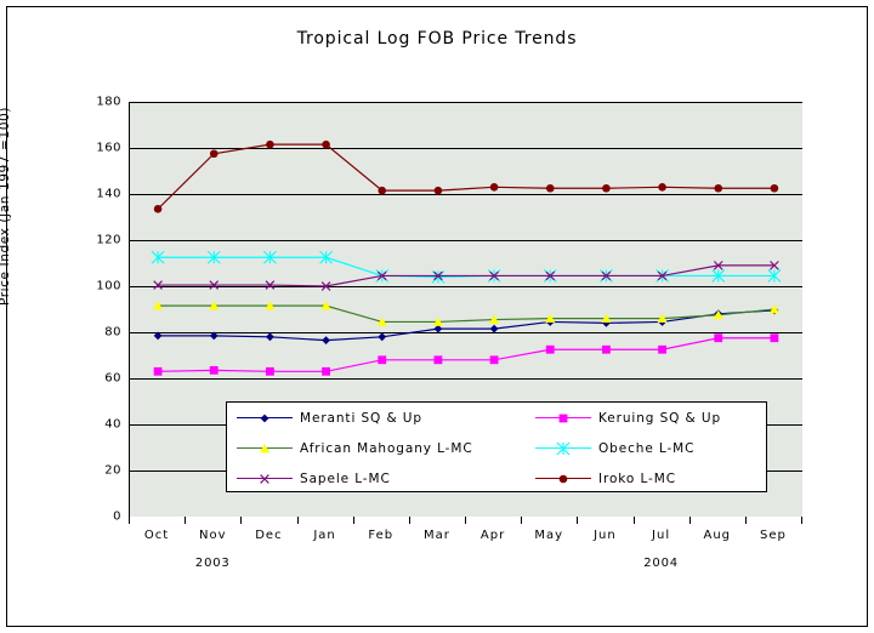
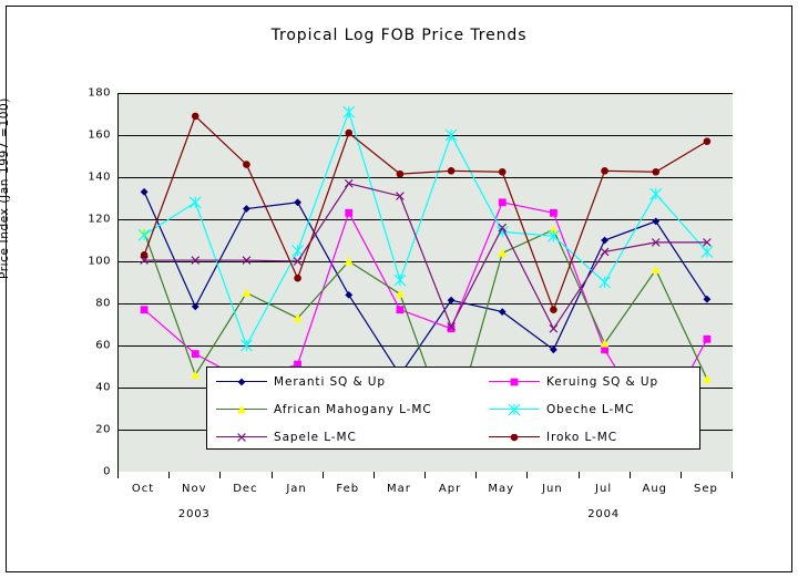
Meranti SQ & Up/Oct: 78 -> 133
Keruing SQ & Up/Oct: 63 -> 77
African Mahogany L-MC/Oct: 92 -> 114
Iroko L-MC/Oct: 134 -> 103
Keruing SQ & Up/Nov: 64 -> 56
African Mahogany L-MC/Nov: 92 -> 46
Obeche L-MC/Nov: 112 -> 128
Iroko L-MC/Nov: 158 -> 169
Meranti SQ & Up/Dec: 78 -> 125
Keruing SQ & Up/Dec: 63 -> 43
African Mahogany L-MC/Dec: 92 -> 85
Obeche L-MC/Dec: 112 -> 60
Iroko L-MC/Dec: 162 -> 146
Meranti SQ & Up/Jan: 76 -> 128
Keruing SQ & Up/Jan: 63 -> 51
African Mahogany L-MC/Jan: 92 -> 73
Obeche L-MC/Jan: 112 -> 105
Iroko L-MC/Jan: 162 -> 92
Meranti SQ & Up/Feb: 78 -> 84
Keruing SQ & Up/Feb: 68 -> 123
African Mahogany L-MC/Feb: 84 -> 100
Obeche L-MC/Feb: 104 -> 171
Sapele L-MC/Feb: 104 -> 137
Iroko L-MC/Feb: 142 -> 161
Meranti SQ & Up/Mar: 82 -> 46
Keruing SQ & Up/Mar: 68 -> 77
Obeche L-MC/Mar: 104 -> 91
Sapele L-MC/Mar: 104 -> 131
African Mahogany L-MC/Apr: 86 -> 17
Obeche L-MC/Apr: 104 -> 160
Sapele L-MC/Apr: 104 -> 69
Meranti SQ & Up/May: 84 -> 76
Keruing SQ & Up/May: 72 -> 128
African Mahogany L-MC/May: 86 -> 104
Obeche L-MC/May: 104 -> 114
Sapele L-MC/May: 104 -> 116
Meranti SQ & Up/Jun: 84 -> 58
Keruing SQ & Up/Jun: 72 -> 123
African Mahogany L-MC/Jun: 86 -> 115
Obeche L-MC/Jun: 104 -> 112
Sapele L-MC/Jun: 104 -> 68
Iroko L-MC/Jun: 142 -> 77
Meranti SQ & Up/Jul: 84 -> 110
Keruing SQ & Up/Jul: 72 -> 58
African Mahogany L-MC/Jul: 86 -> 61
Obeche L-MC/Jul: 104 -> 90
Meranti SQ & Up/Aug: 88 -> 119
Keruing SQ & Up/Aug: 78 -> 18
African Mahogany L-MC/Aug: 88 -> 96
Obeche L-MC/Aug: 104 -> 132
Meranti SQ & Up/Sep: 90 -> 82
Keruing SQ & Up/Sep: 78 -> 63
African Mahogany L-MC/Sep: 90 -> 44
Iroko L-MC/Sep: 142 -> 157
